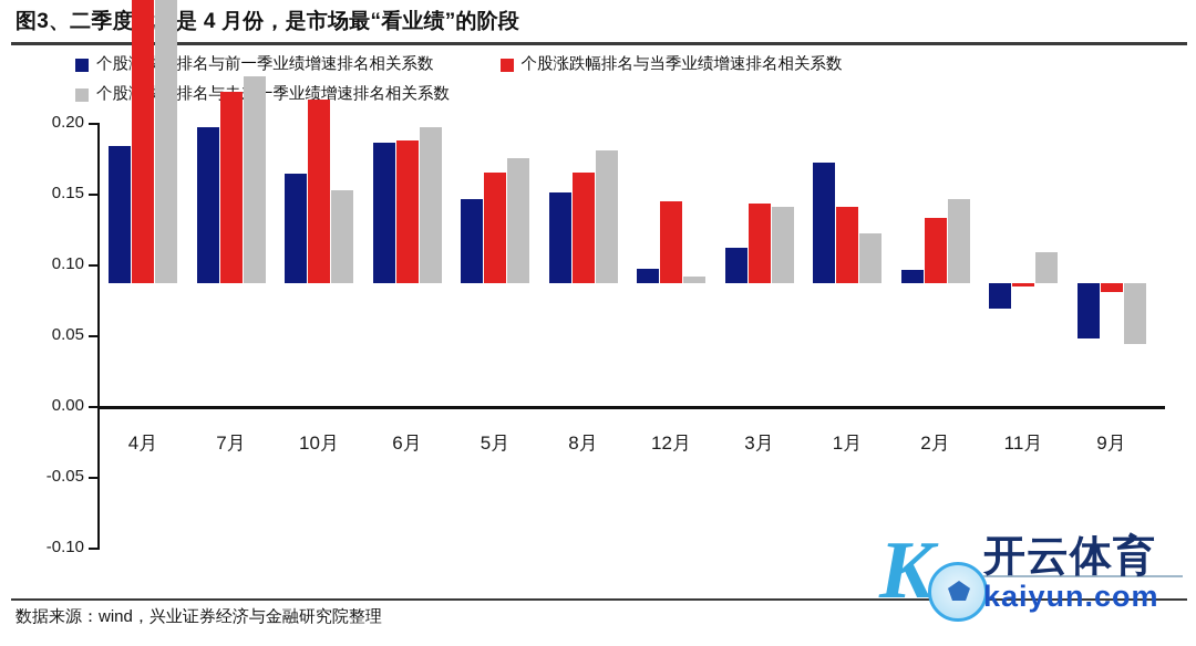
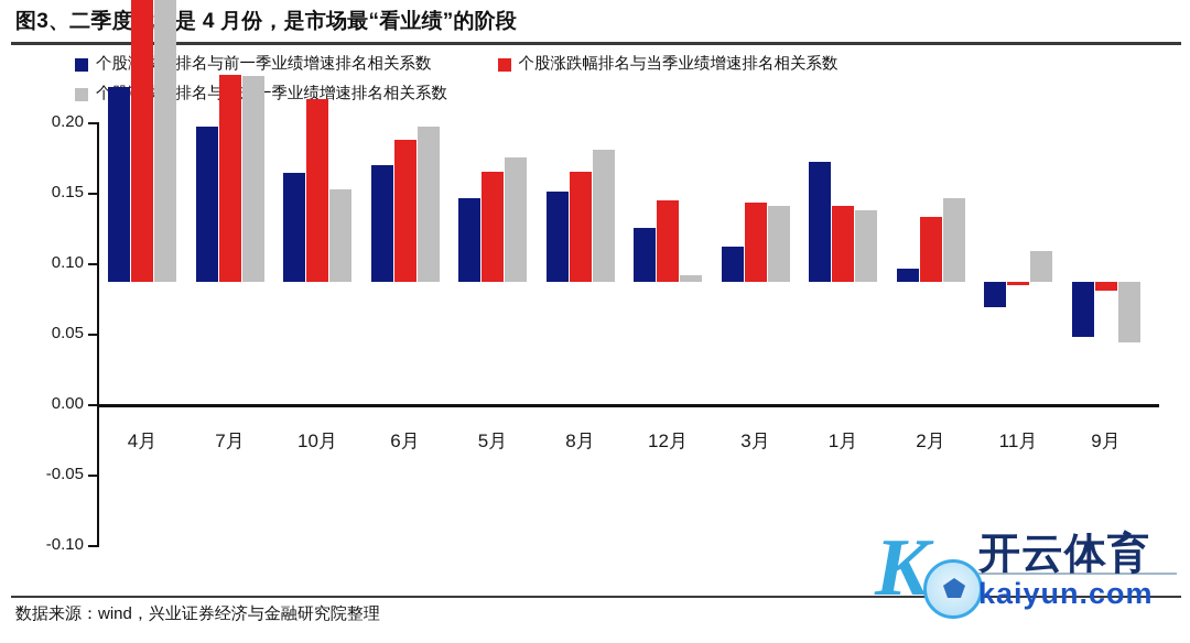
个股涨跌幅排名与前一季业绩增速排名相关系数/4月: 0.097 -> 0.138
个股涨跌幅排名与当季业绩增速排名相关系数/7月: 0.135 -> 0.147
个股涨跌幅排名与前一季业绩增速排名相关系数/6月: 0.099 -> 0.083
个股涨跌幅排名与前一季业绩增速排名相关系数/12月: 0.010 -> 0.038
个股涨跌幅排名与未来一季业绩增速排名相关系数/1月: 0.035 -> 0.051
